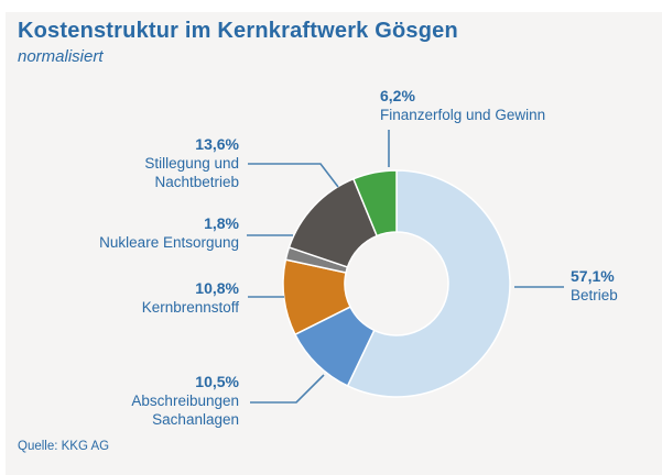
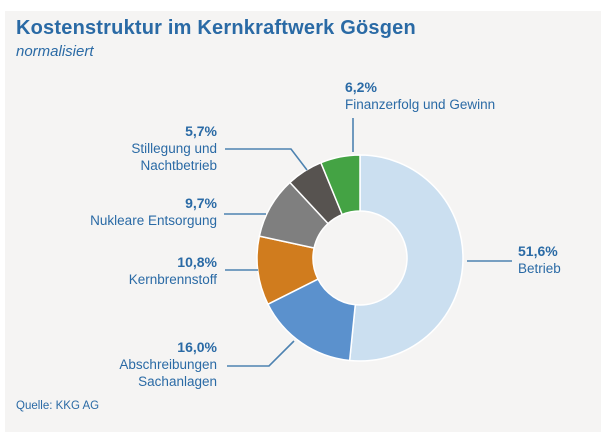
Betrieb: 57,1% -> 51,6%
Abschreibungen Sachanlagen: 10,5% -> 16,0%
Nukleare Entsorgung: 1,8% -> 9,7%
Stillegung und Nachtbetrieb: 13,6% -> 5,7%
